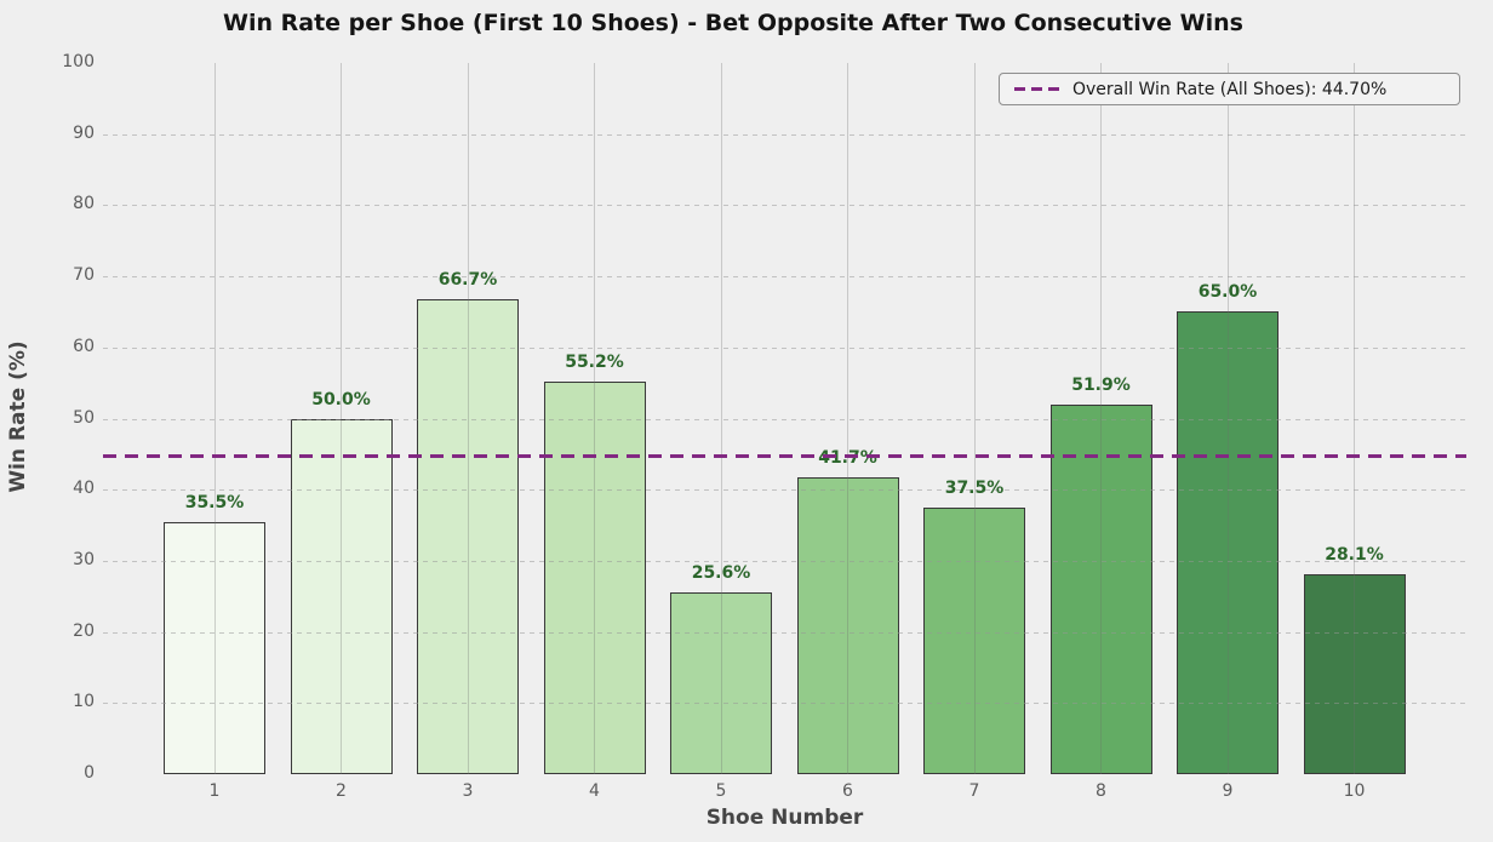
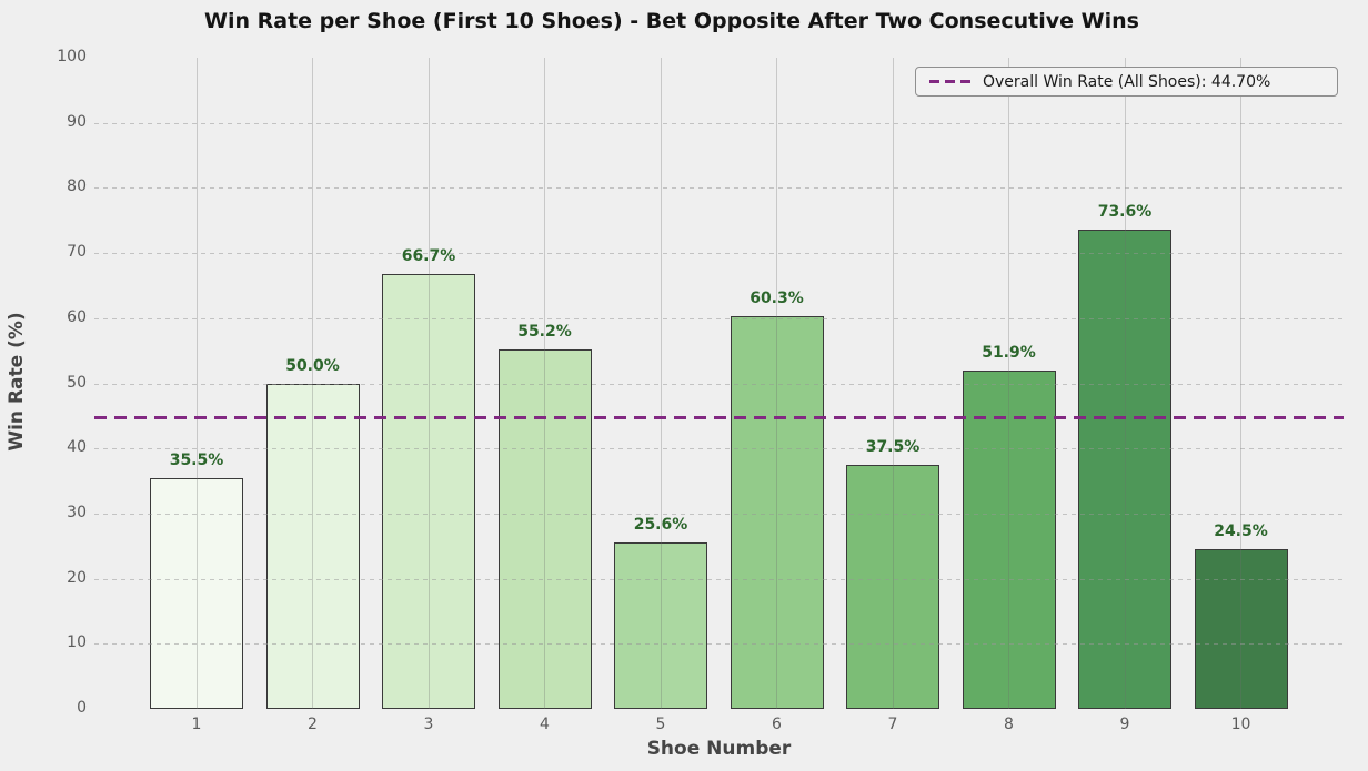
6: 41.7% -> 60.3%
9: 65.0% -> 73.6%
10: 28.1% -> 24.5%
